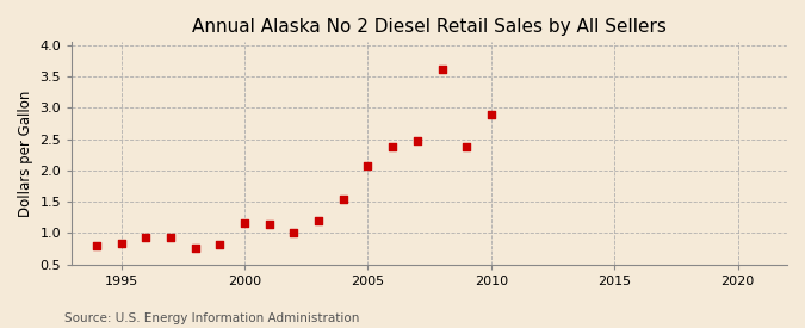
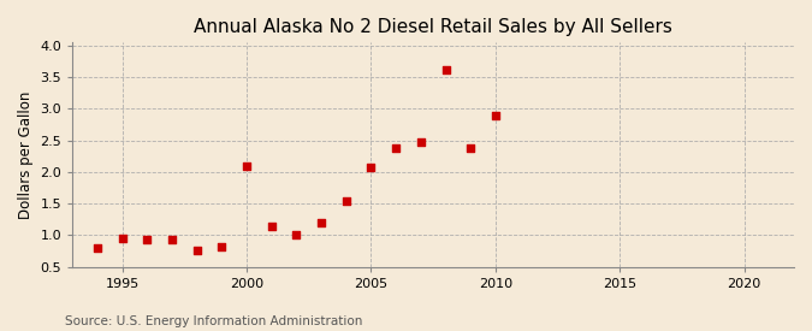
1995: 0.83 -> 0.96
2000: 1.16 -> 2.10
